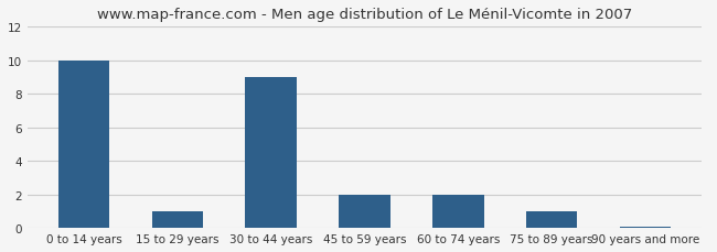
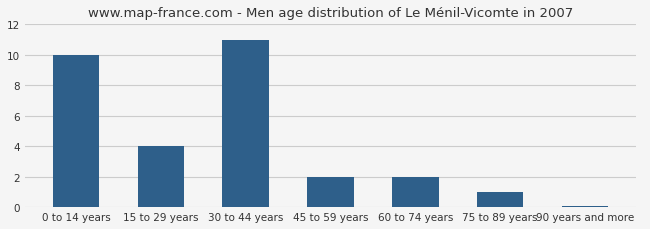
15 to 29 years: 1.0 -> 4.0
30 to 44 years: 9.0 -> 11.0
